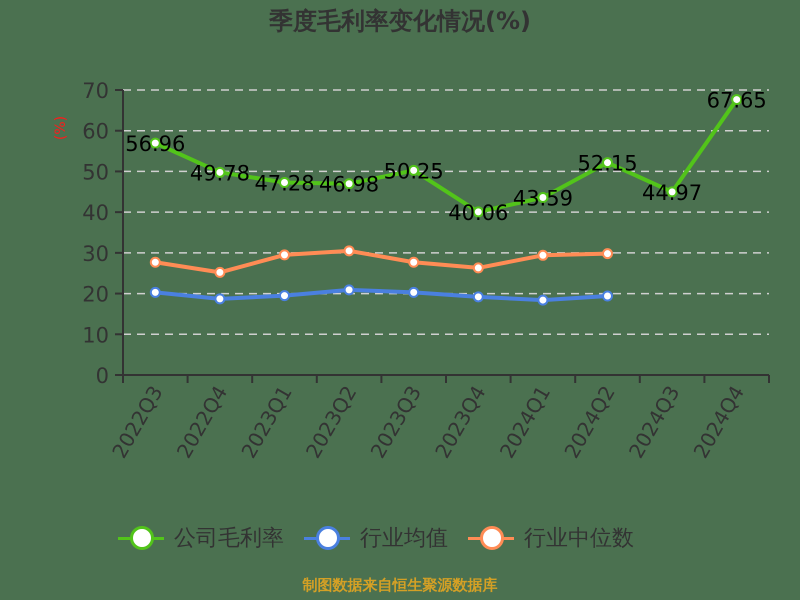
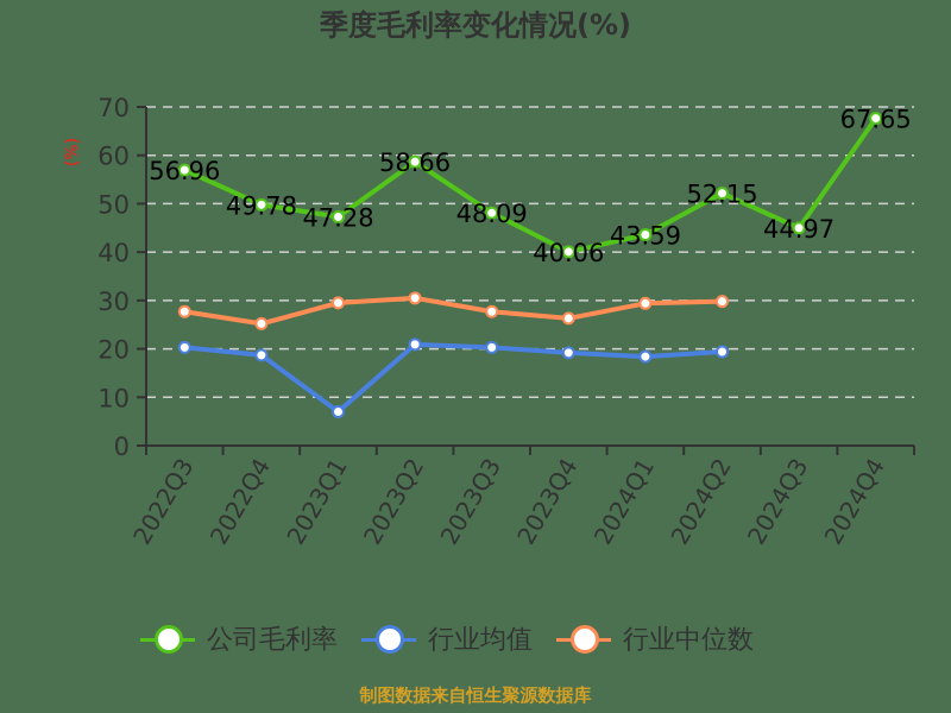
行业均值/2023Q1: 20 -> 7
公司毛利率/2023Q2: 46.98 -> 58.66
公司毛利率/2023Q3: 50.25 -> 48.09
